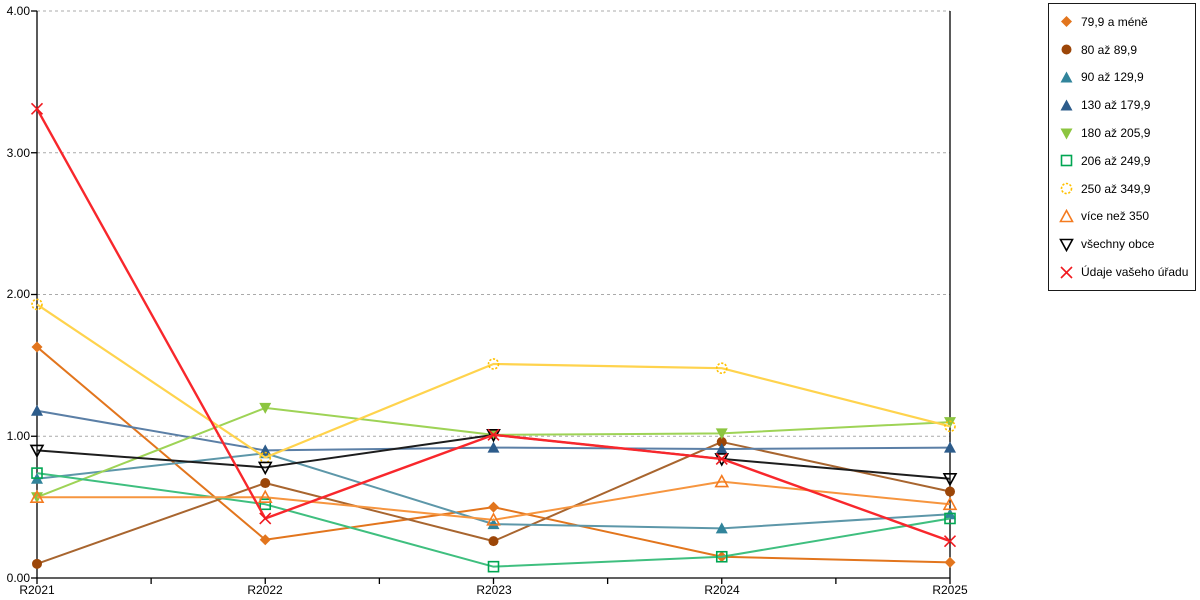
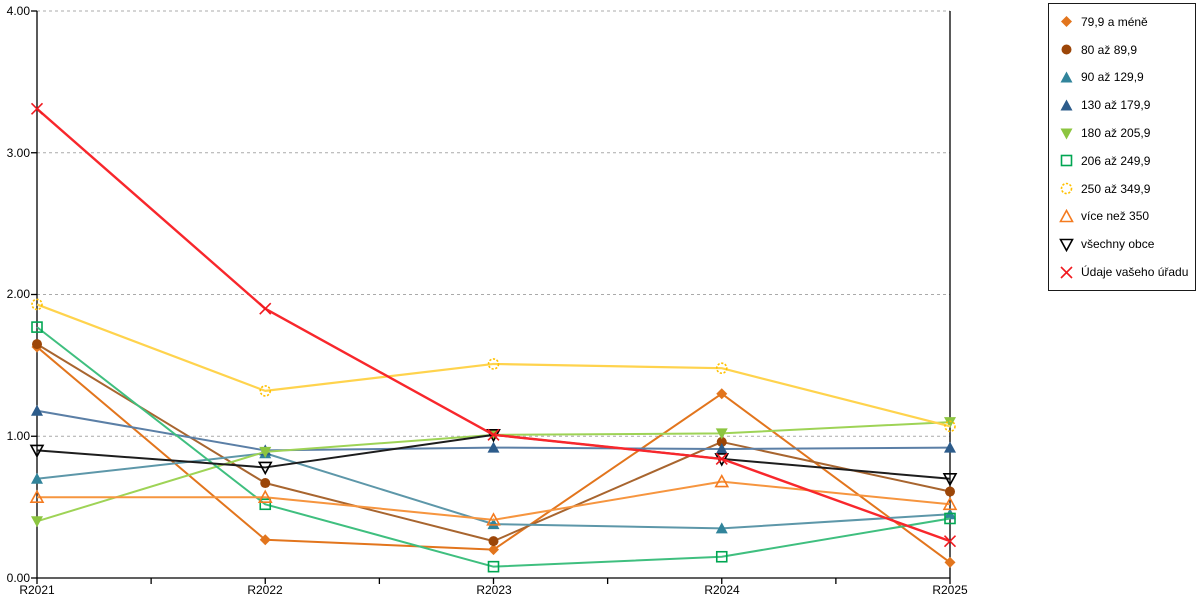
80 až 89,9/R2021: 0.10 -> 1.65
180 až 205,9/R2021: 0.57 -> 0.40
206 až 249,9/R2021: 0.74 -> 1.77
180 až 205,9/R2022: 1.20 -> 0.89
250 až 349,9/R2022: 0.85 -> 1.32
Údaje vašeho úřadu/R2022: 0.42 -> 1.90
79,9 a méně/R2023: 0.50 -> 0.20
79,9 a méně/R2024: 0.15 -> 1.30
